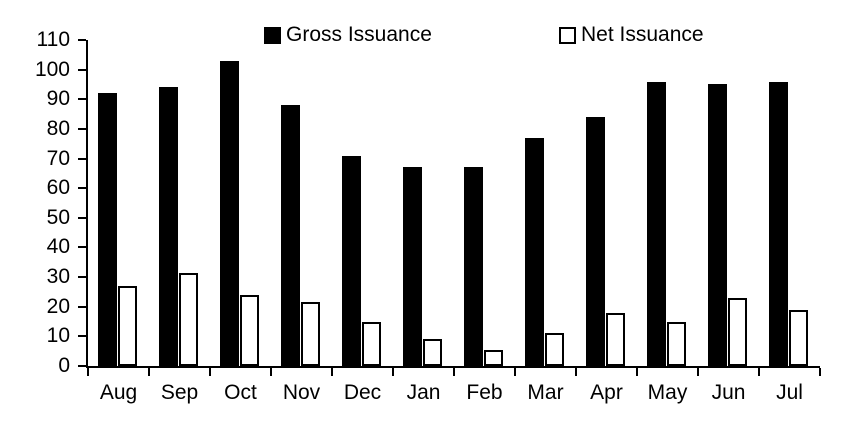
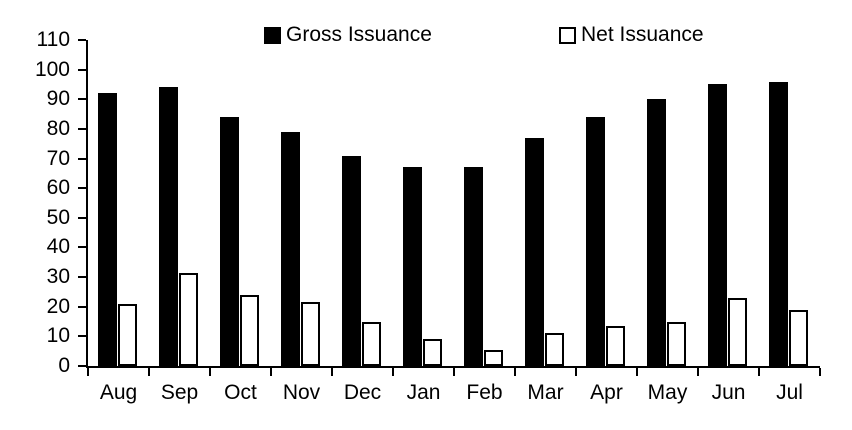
Net Issuance/Aug: 27 -> 21
Gross Issuance/Oct: 103 -> 84
Gross Issuance/Nov: 88 -> 79
Net Issuance/Apr: 18 -> 14
Gross Issuance/May: 96 -> 90
